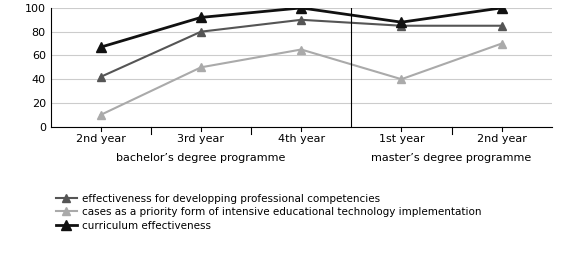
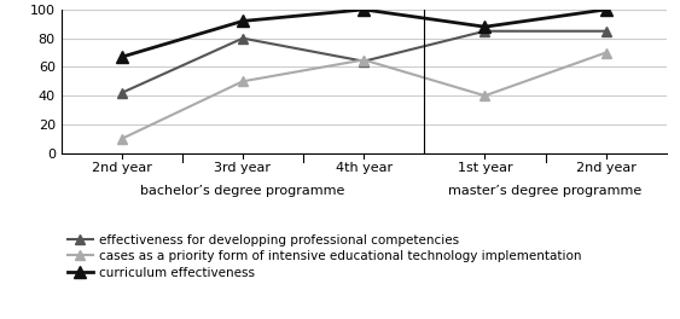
effectiveness for developping professional competencies/4th year: 90 -> 64
